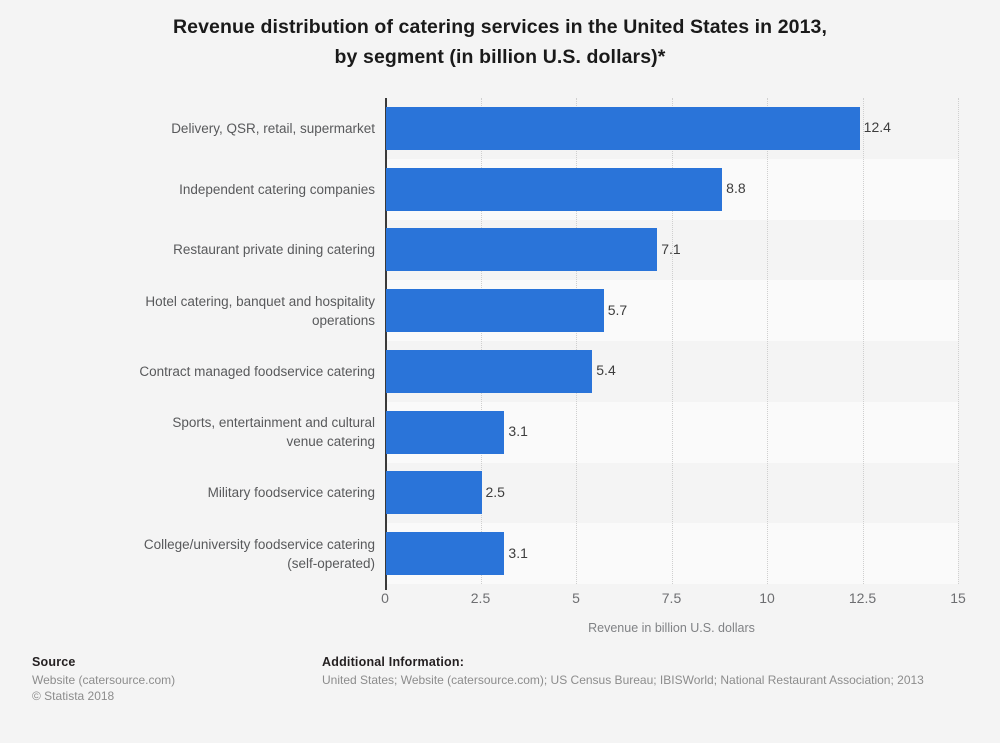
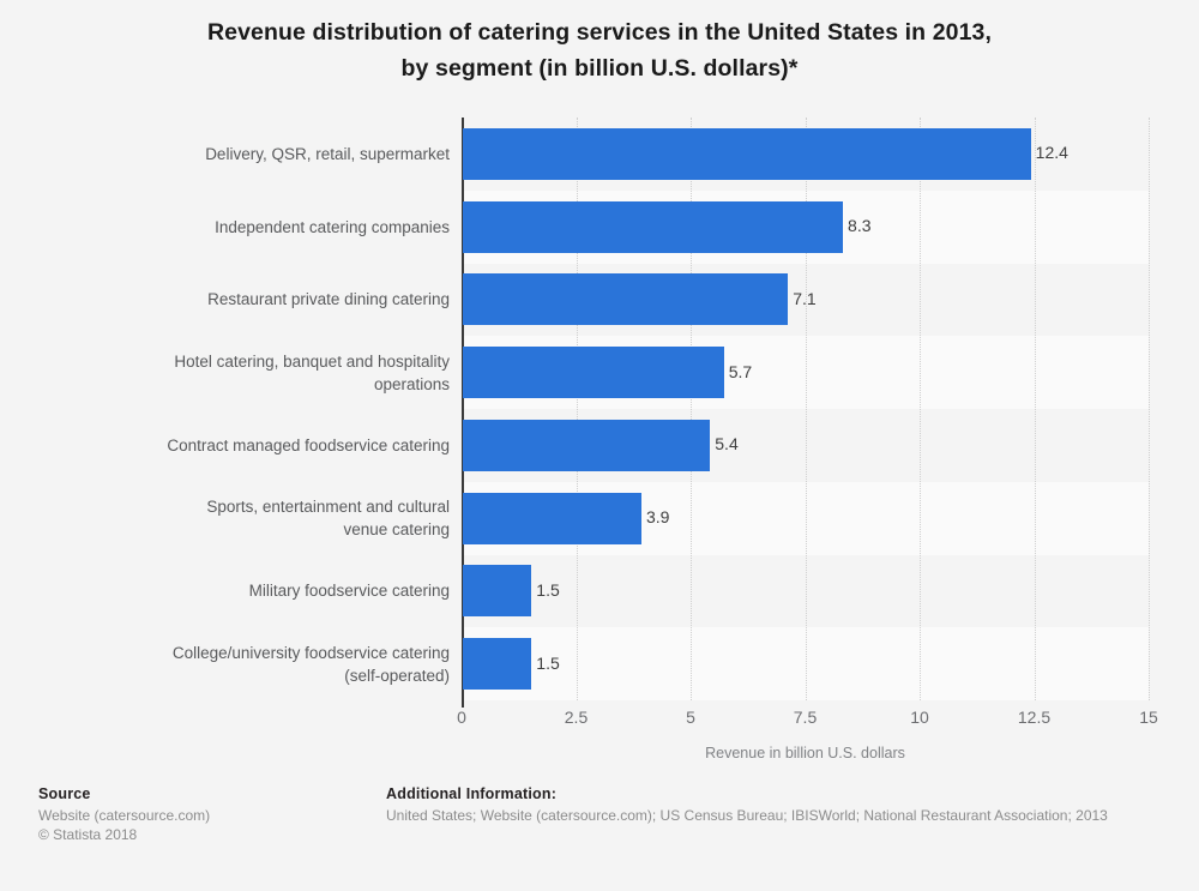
Independent catering companies: 8.8 -> 8.3
Sports, entertainment and cultural venue catering: 3.1 -> 3.9
Military foodservice catering: 2.5 -> 1.5
College/university foodservice catering (self-operated): 3.1 -> 1.5
